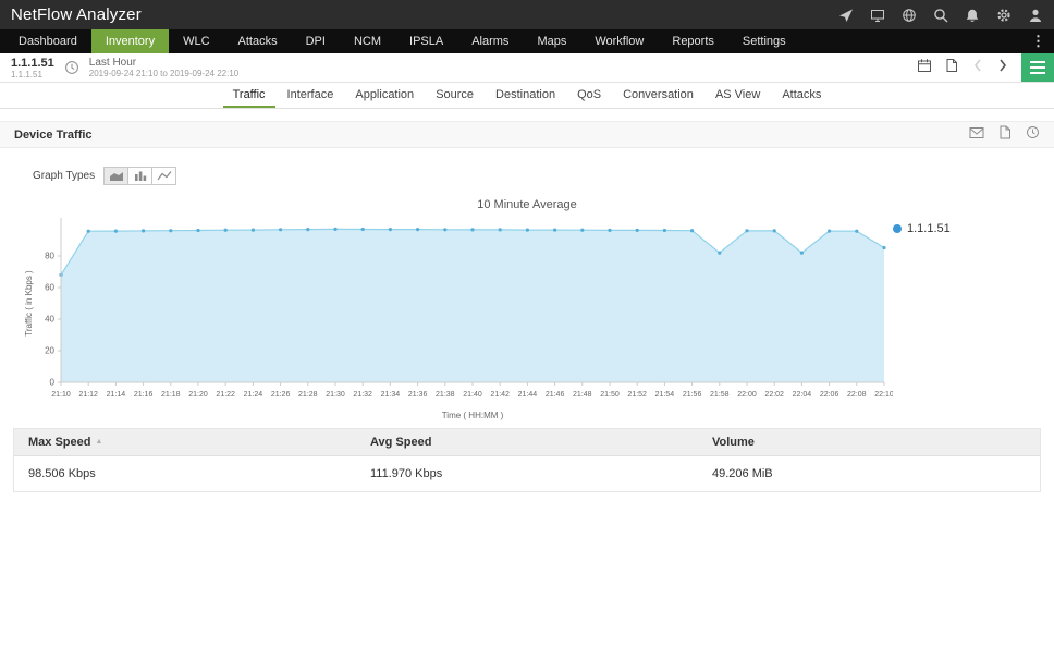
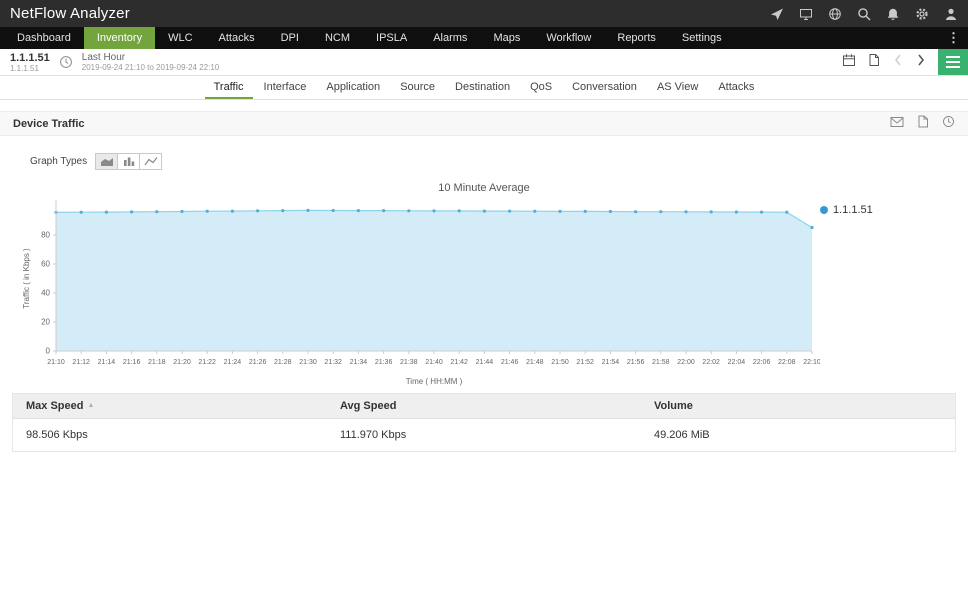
21:10: 68 -> 96
21:58: 82 -> 96
22:04: 82 -> 96
